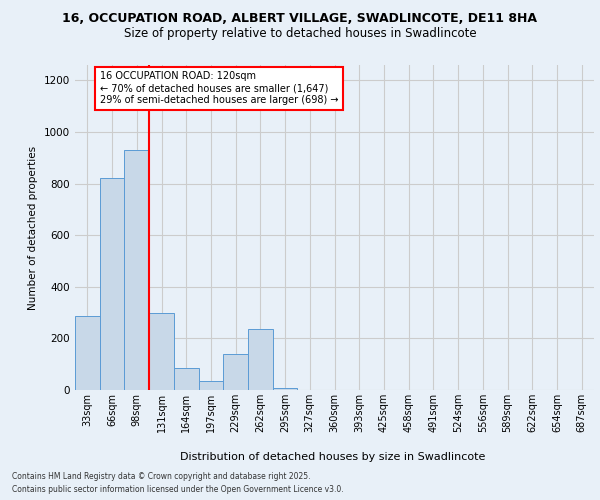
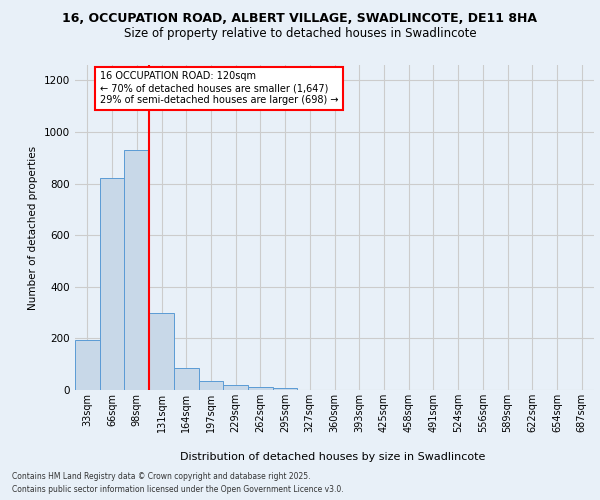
33sqm: 285 -> 193
229sqm: 140 -> 20
262sqm: 235 -> 13
